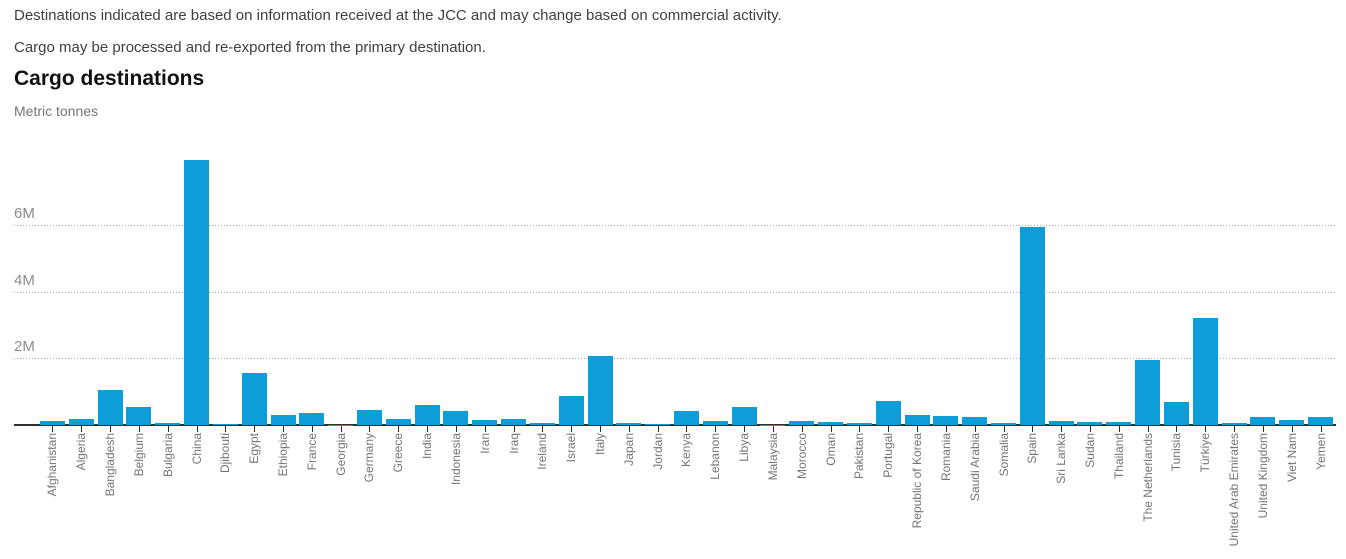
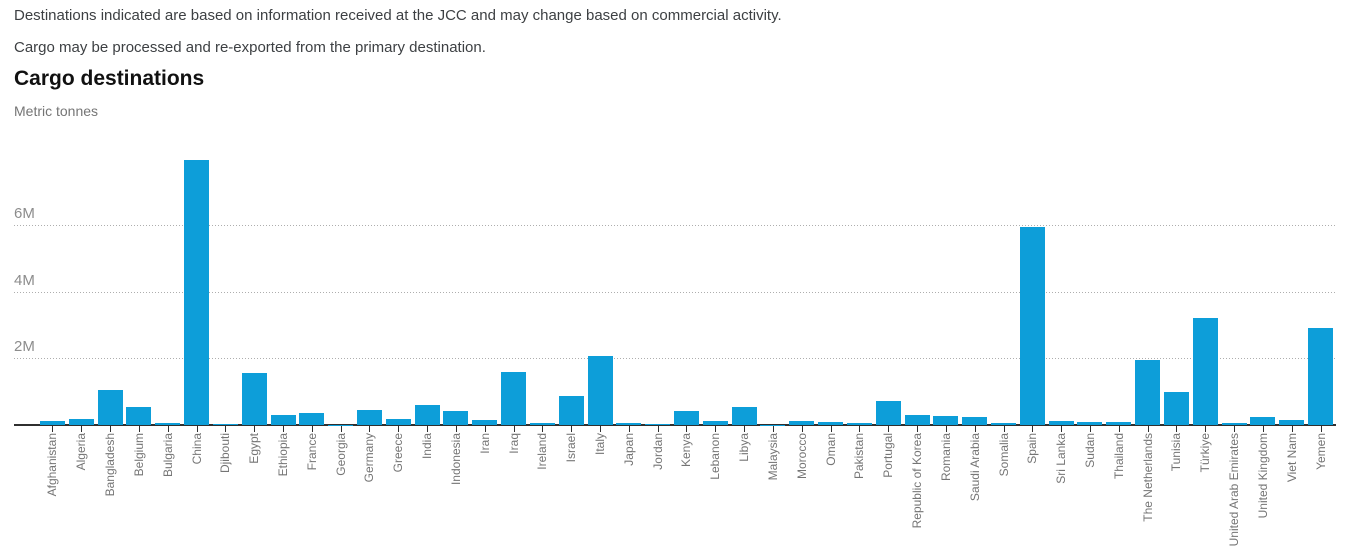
Iraq: 0.2M -> 1.6M
Tunisia: 0.7M -> 1.0M
Yemen: 0.2M -> 2.9M
